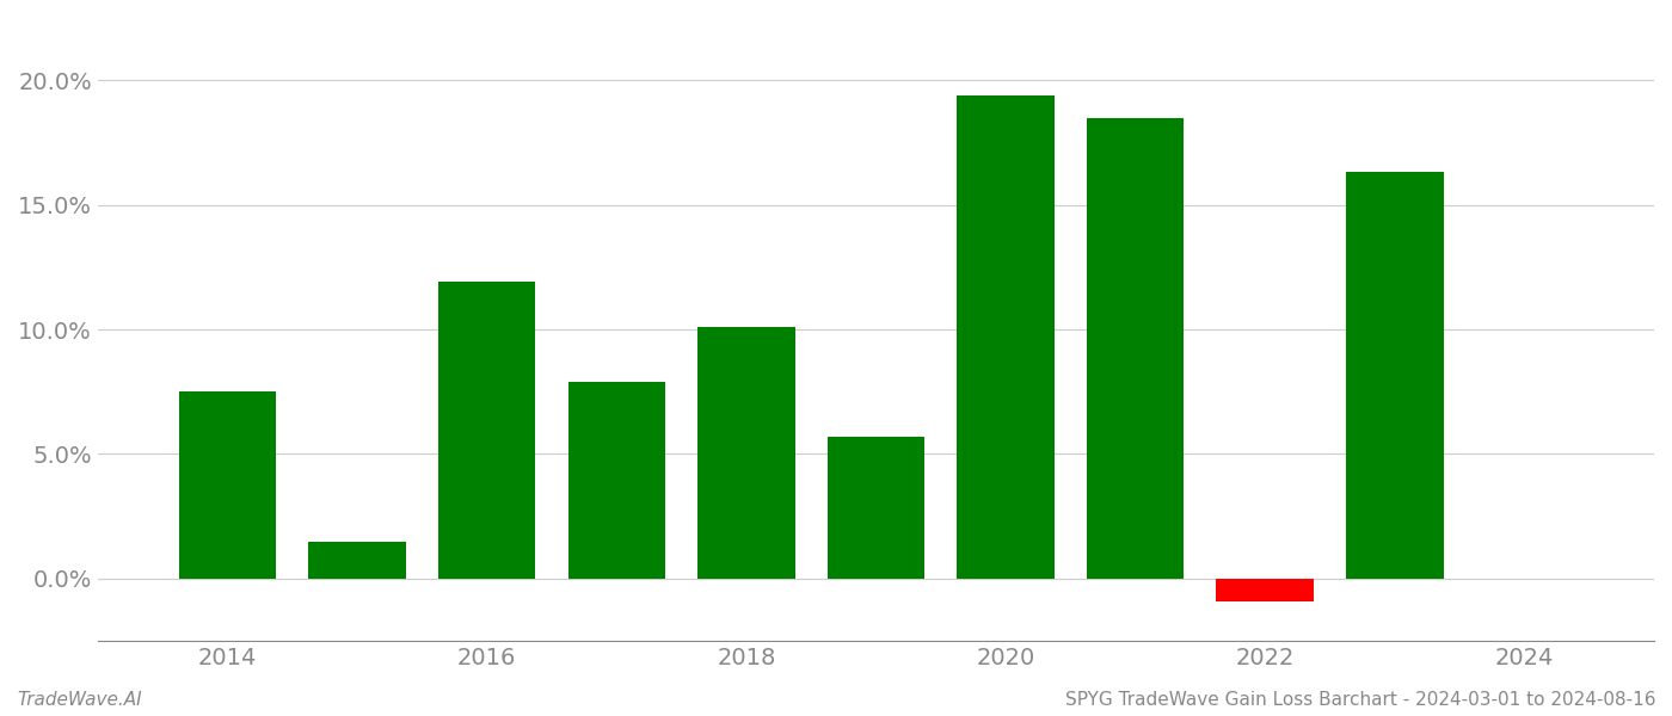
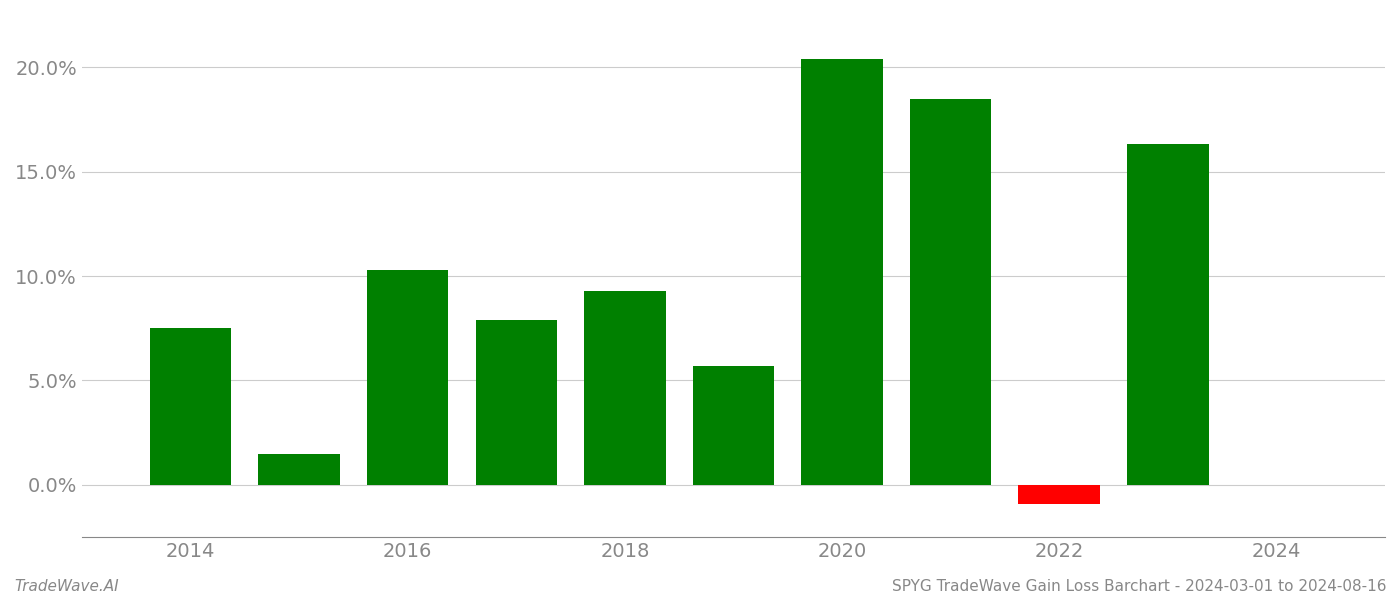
2016: 11.9% -> 10.3%
2018: 10.1% -> 9.3%
2020: 19.4% -> 20.4%
